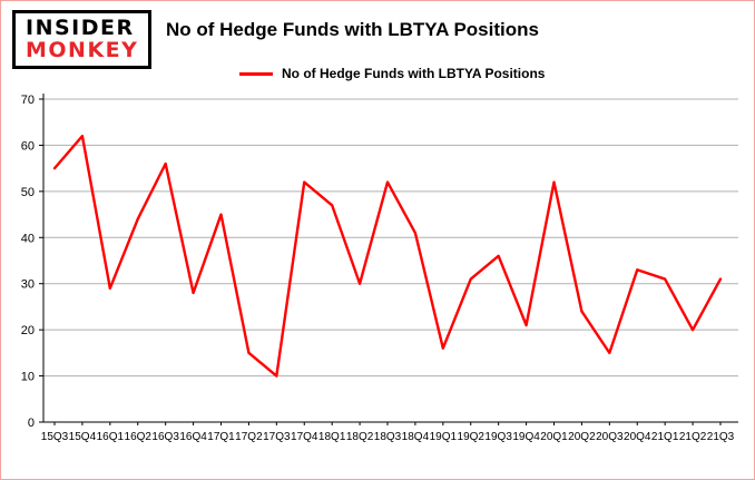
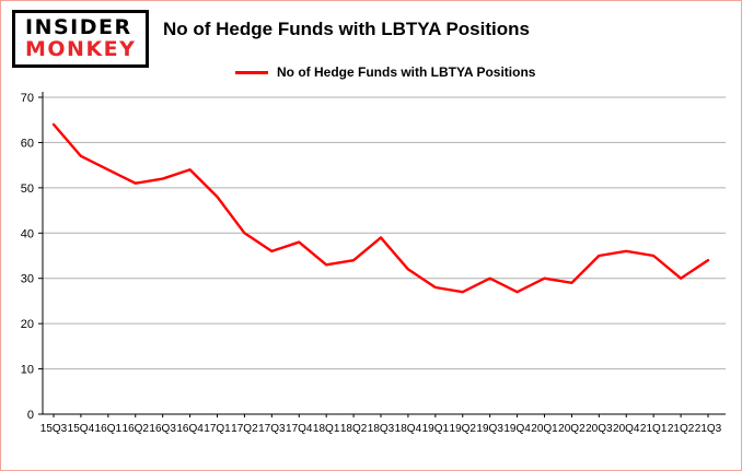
15Q3: 55 -> 64
15Q4: 62 -> 57
16Q1: 29 -> 54
16Q2: 44 -> 51
16Q3: 56 -> 52
16Q4: 28 -> 54
17Q1: 45 -> 48
17Q2: 15 -> 40
17Q3: 10 -> 36
17Q4: 52 -> 38
18Q1: 47 -> 33
18Q2: 30 -> 34
18Q3: 52 -> 39
18Q4: 41 -> 32
19Q1: 16 -> 28
19Q2: 31 -> 27
19Q3: 36 -> 30
19Q4: 21 -> 27
20Q1: 52 -> 30
20Q2: 24 -> 29
20Q3: 15 -> 35
20Q4: 33 -> 36
21Q1: 31 -> 35
21Q2: 20 -> 30
21Q3: 31 -> 34
